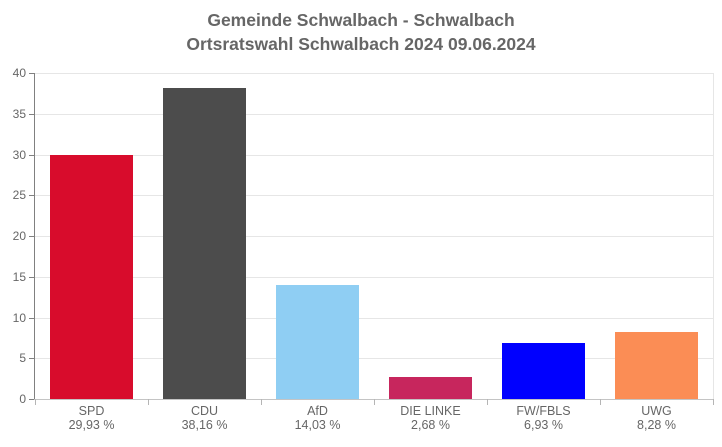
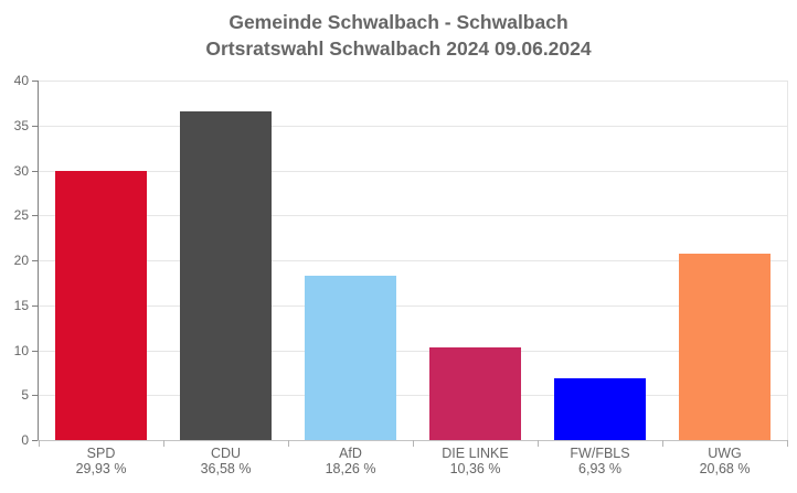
CDU: 38,16 -> 36,58
AfD: 14,03 -> 18,26
DIE LINKE: 2,68 -> 10,36
UWG: 8,28 -> 20,68
